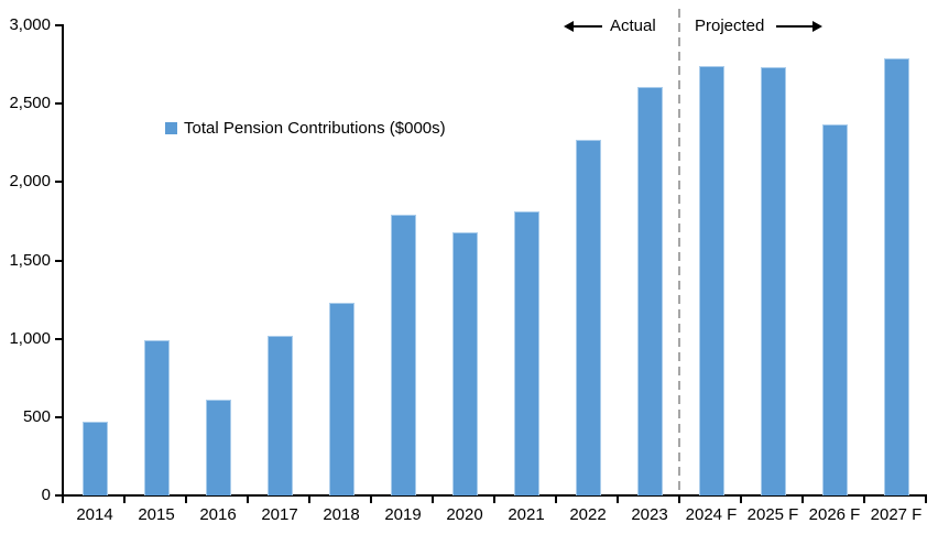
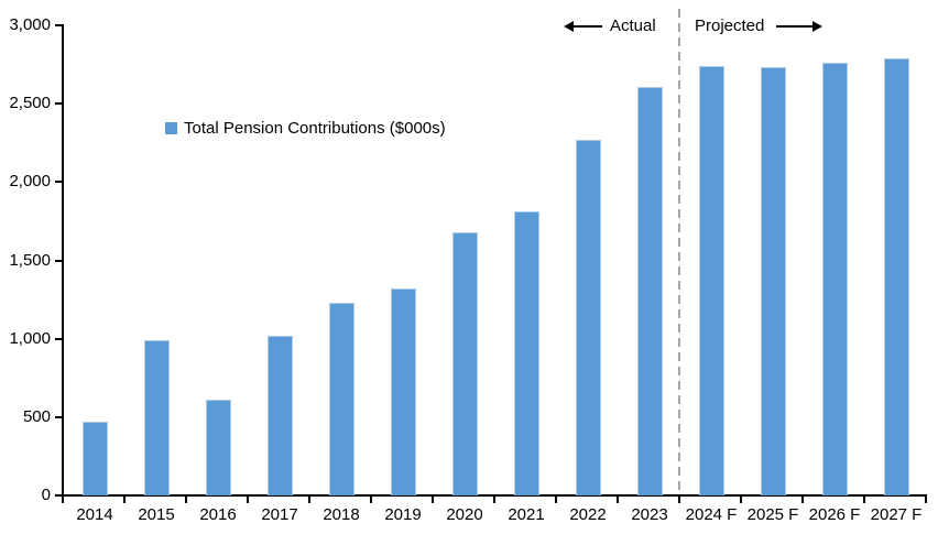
2019: 1790 -> 1320
2026 F: 2370 -> 2760
